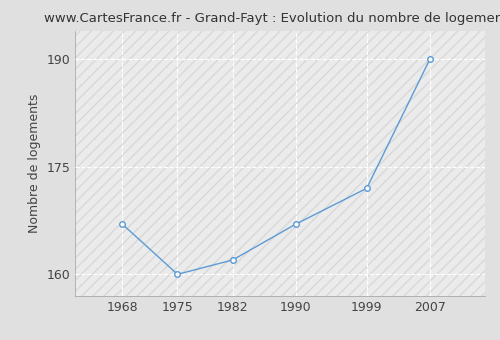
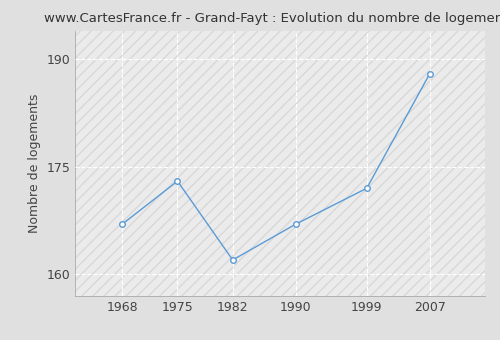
1975: 160 -> 173
2007: 190 -> 188
